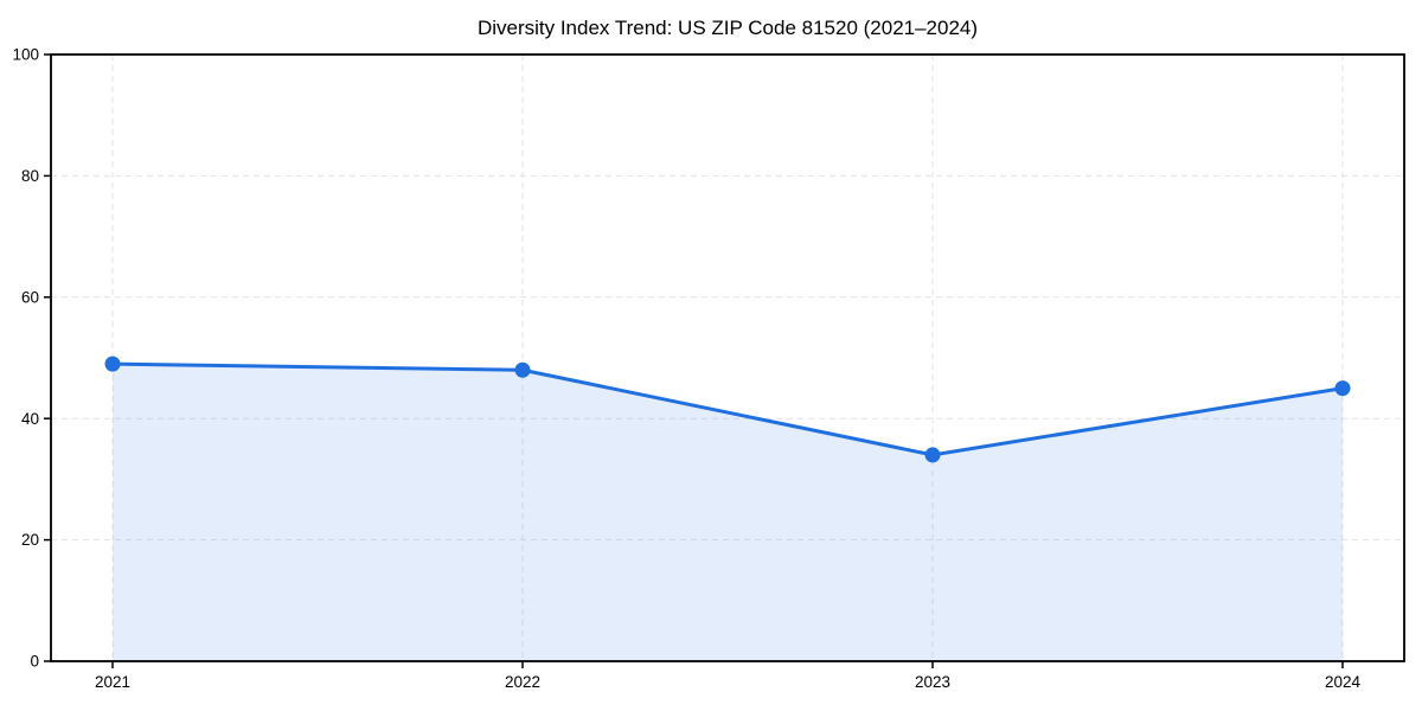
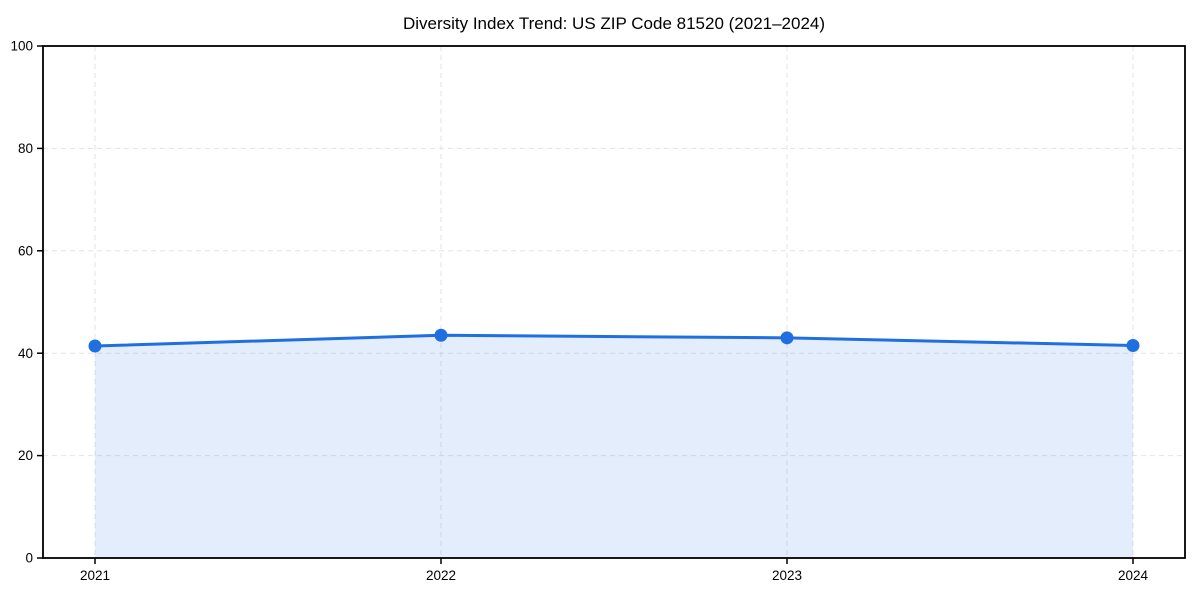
2021: 49 -> 41
2022: 48 -> 44
2023: 34 -> 43
2024: 45 -> 42
